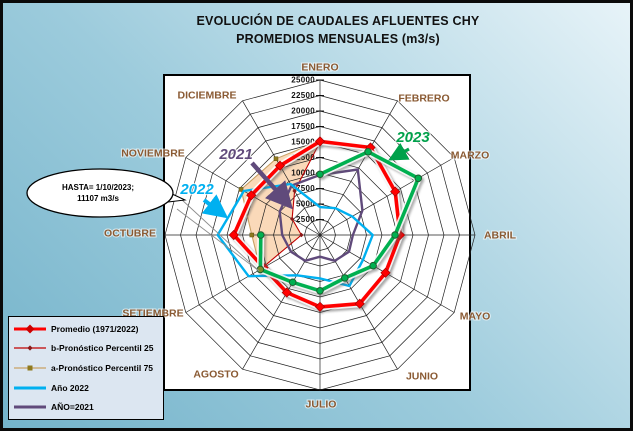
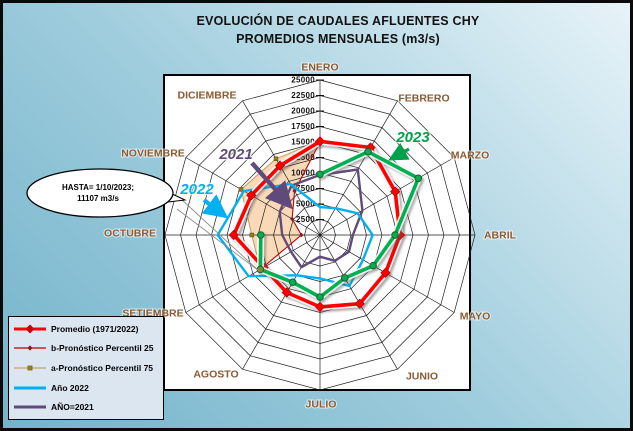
Año 2022/MARZO: 6000 -> 7000
2023/JULIO: 9000 -> 10000
AÑO=2021/AGOSTO: 5000 -> 6000
